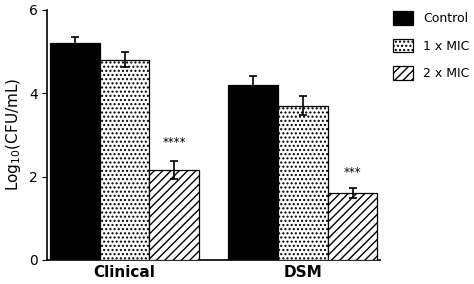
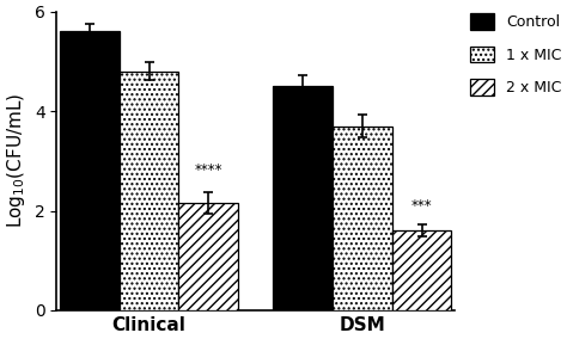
Control/Clinical: 5.2 -> 5.6
Control/DSM: 4.2 -> 4.5
